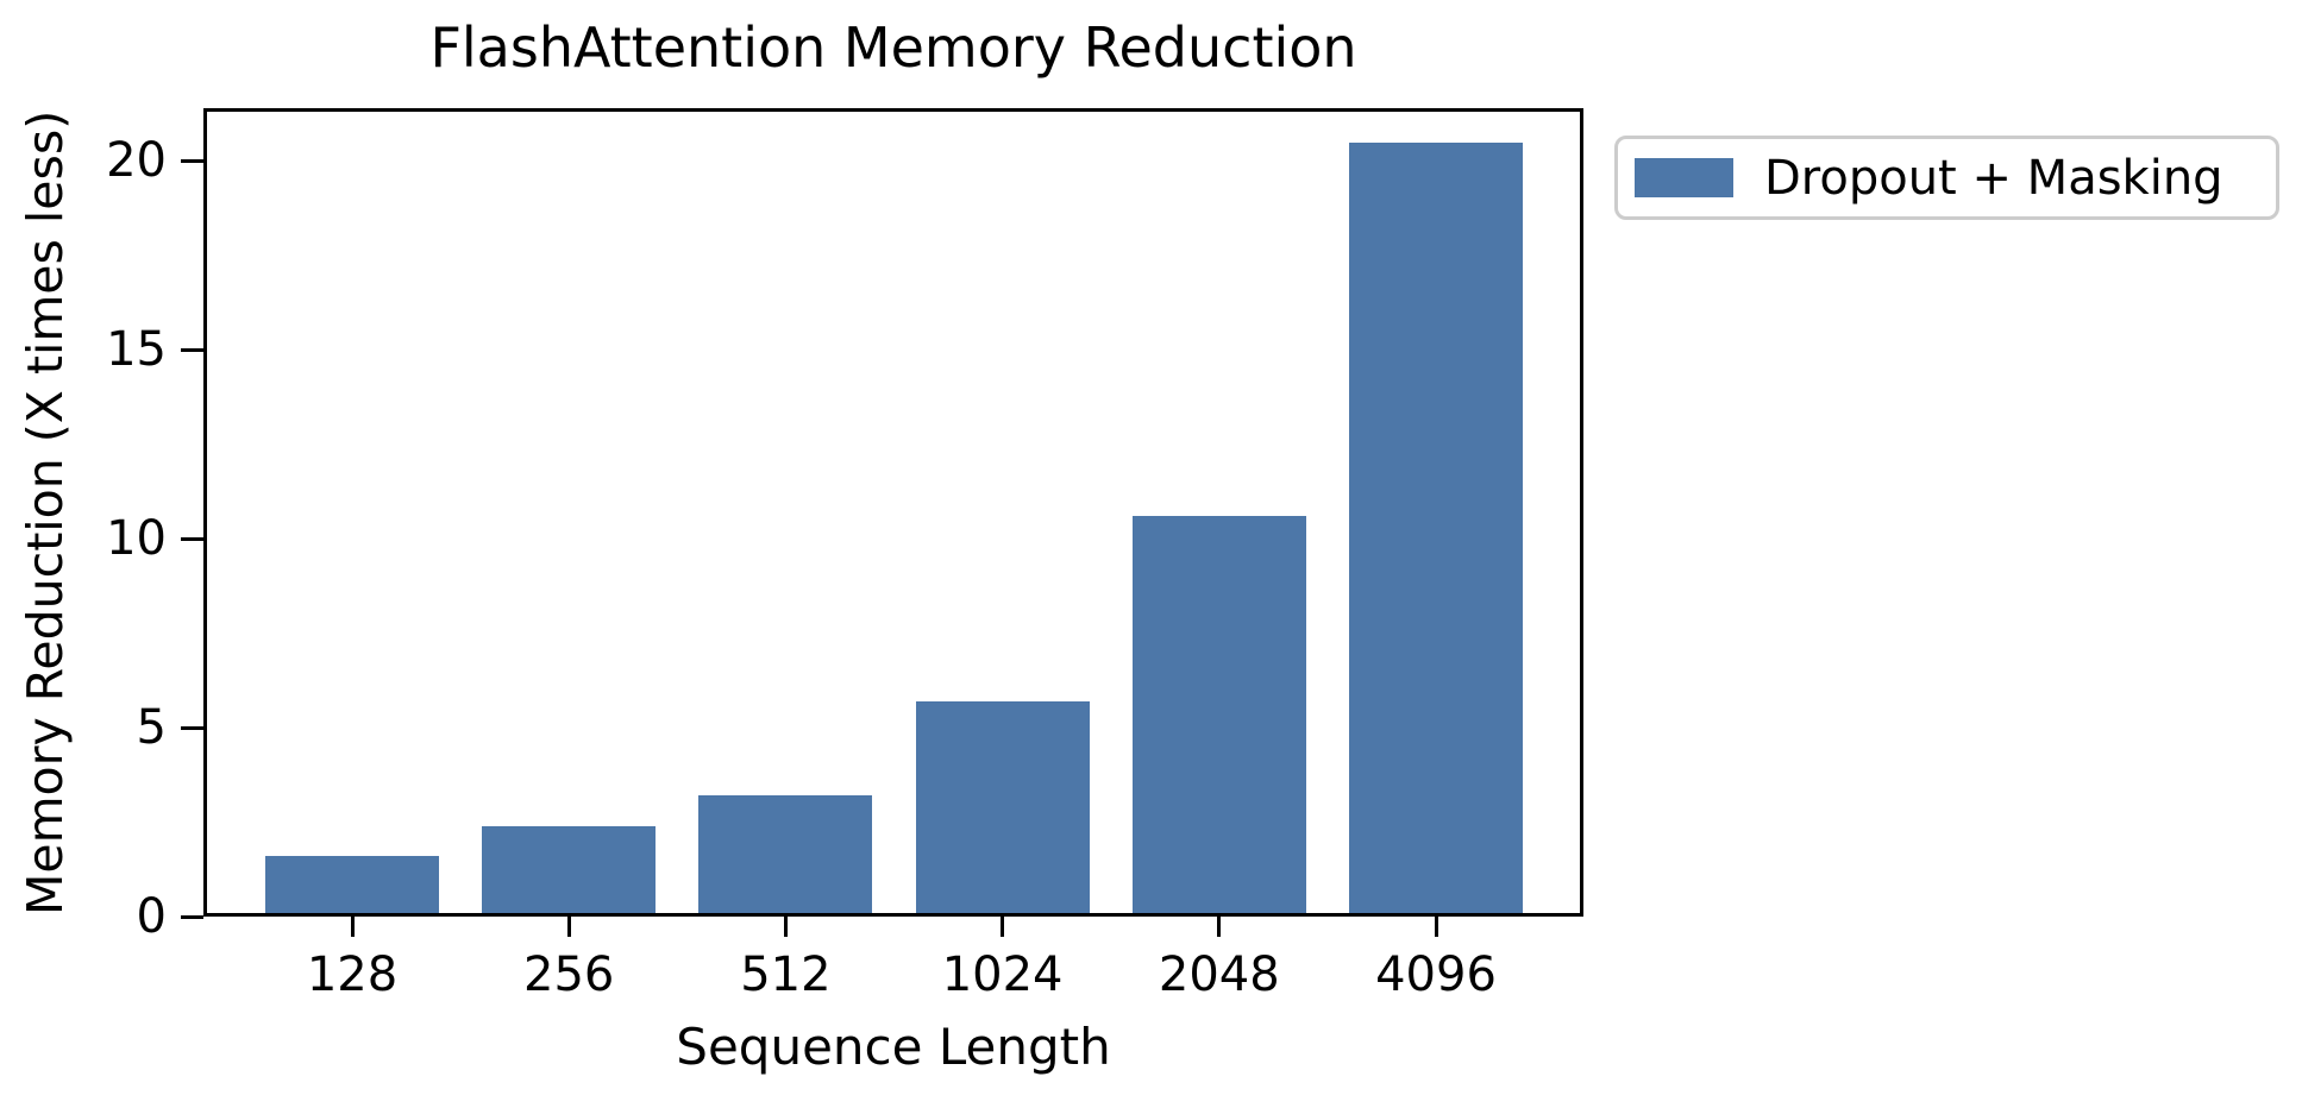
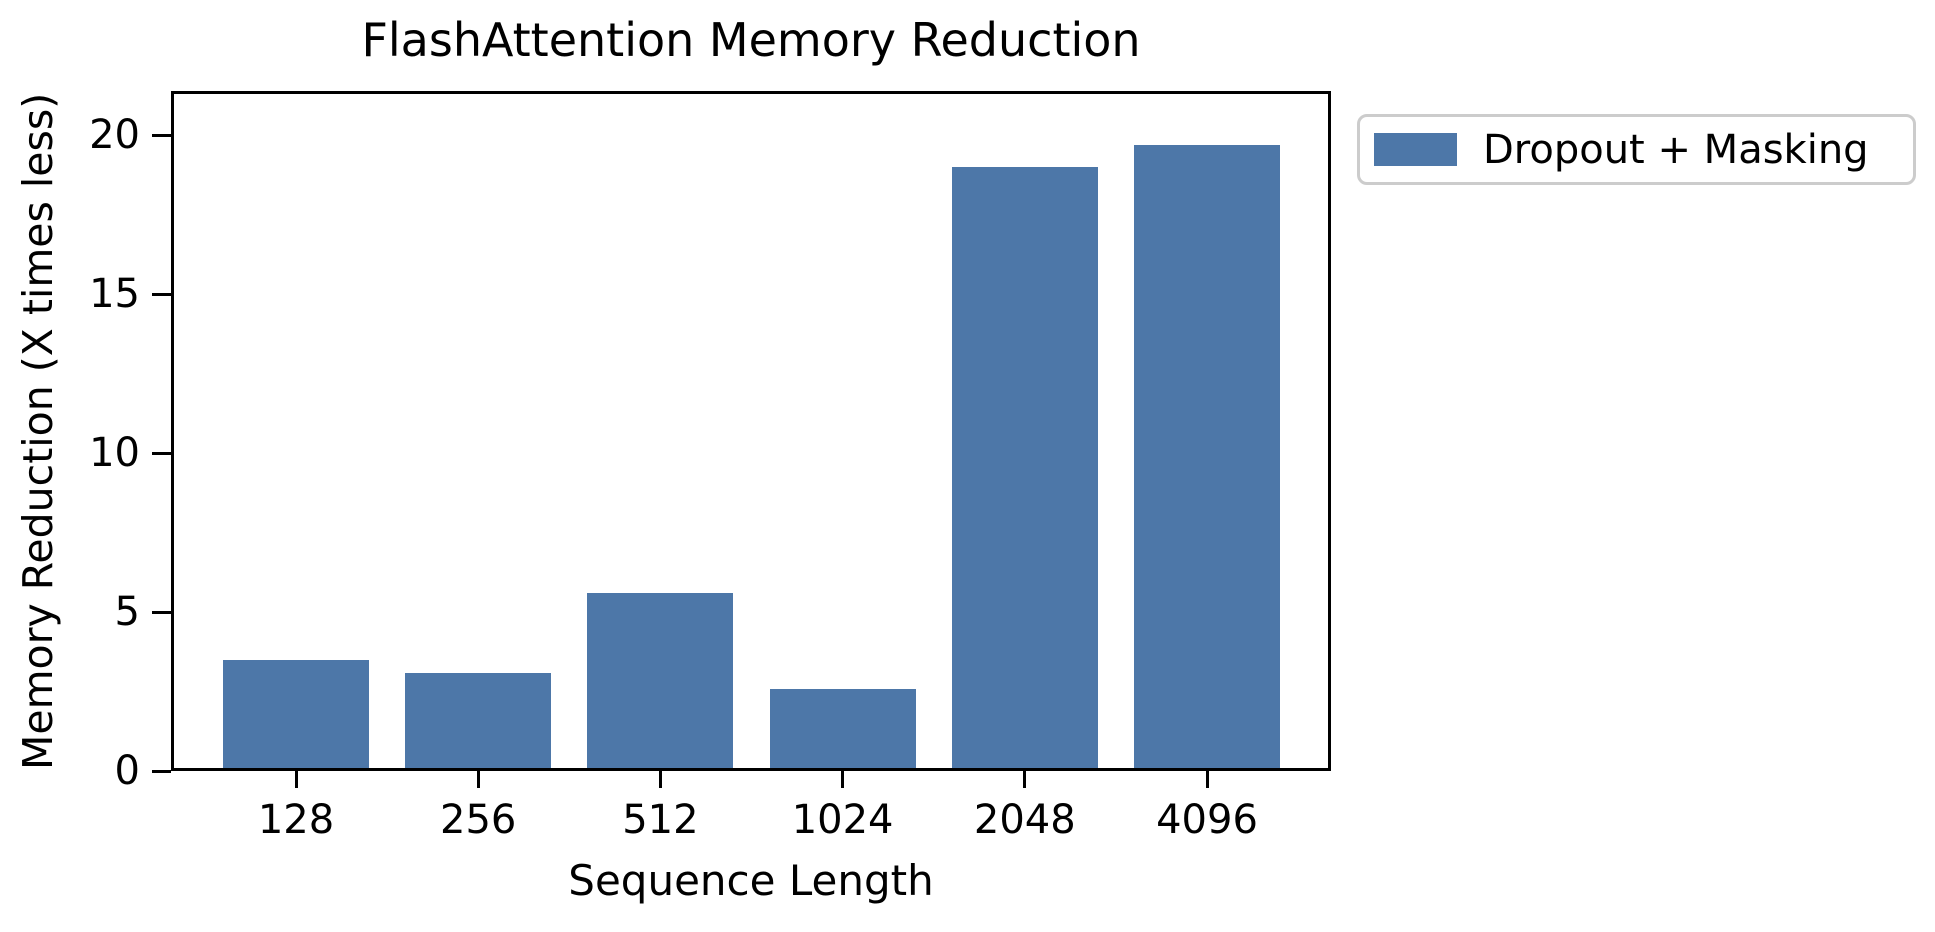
128: 1.5 -> 3.4
256: 2.3 -> 3.0
512: 3.1 -> 5.5
1024: 5.6 -> 2.5
2048: 10.5 -> 18.9
4096: 20.4 -> 19.6
